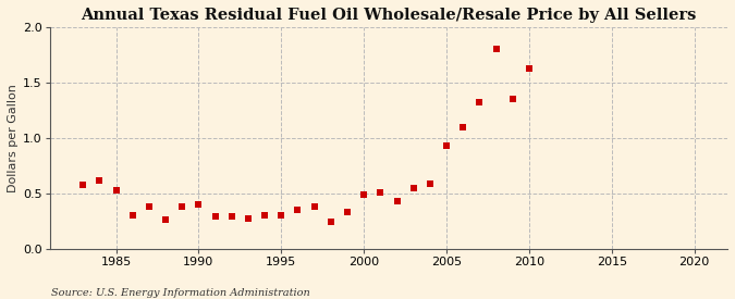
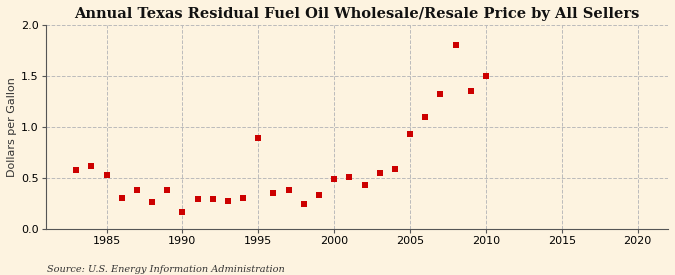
1990: 0.40 -> 0.17
1995: 0.30 -> 0.89
2010: 1.63 -> 1.50
